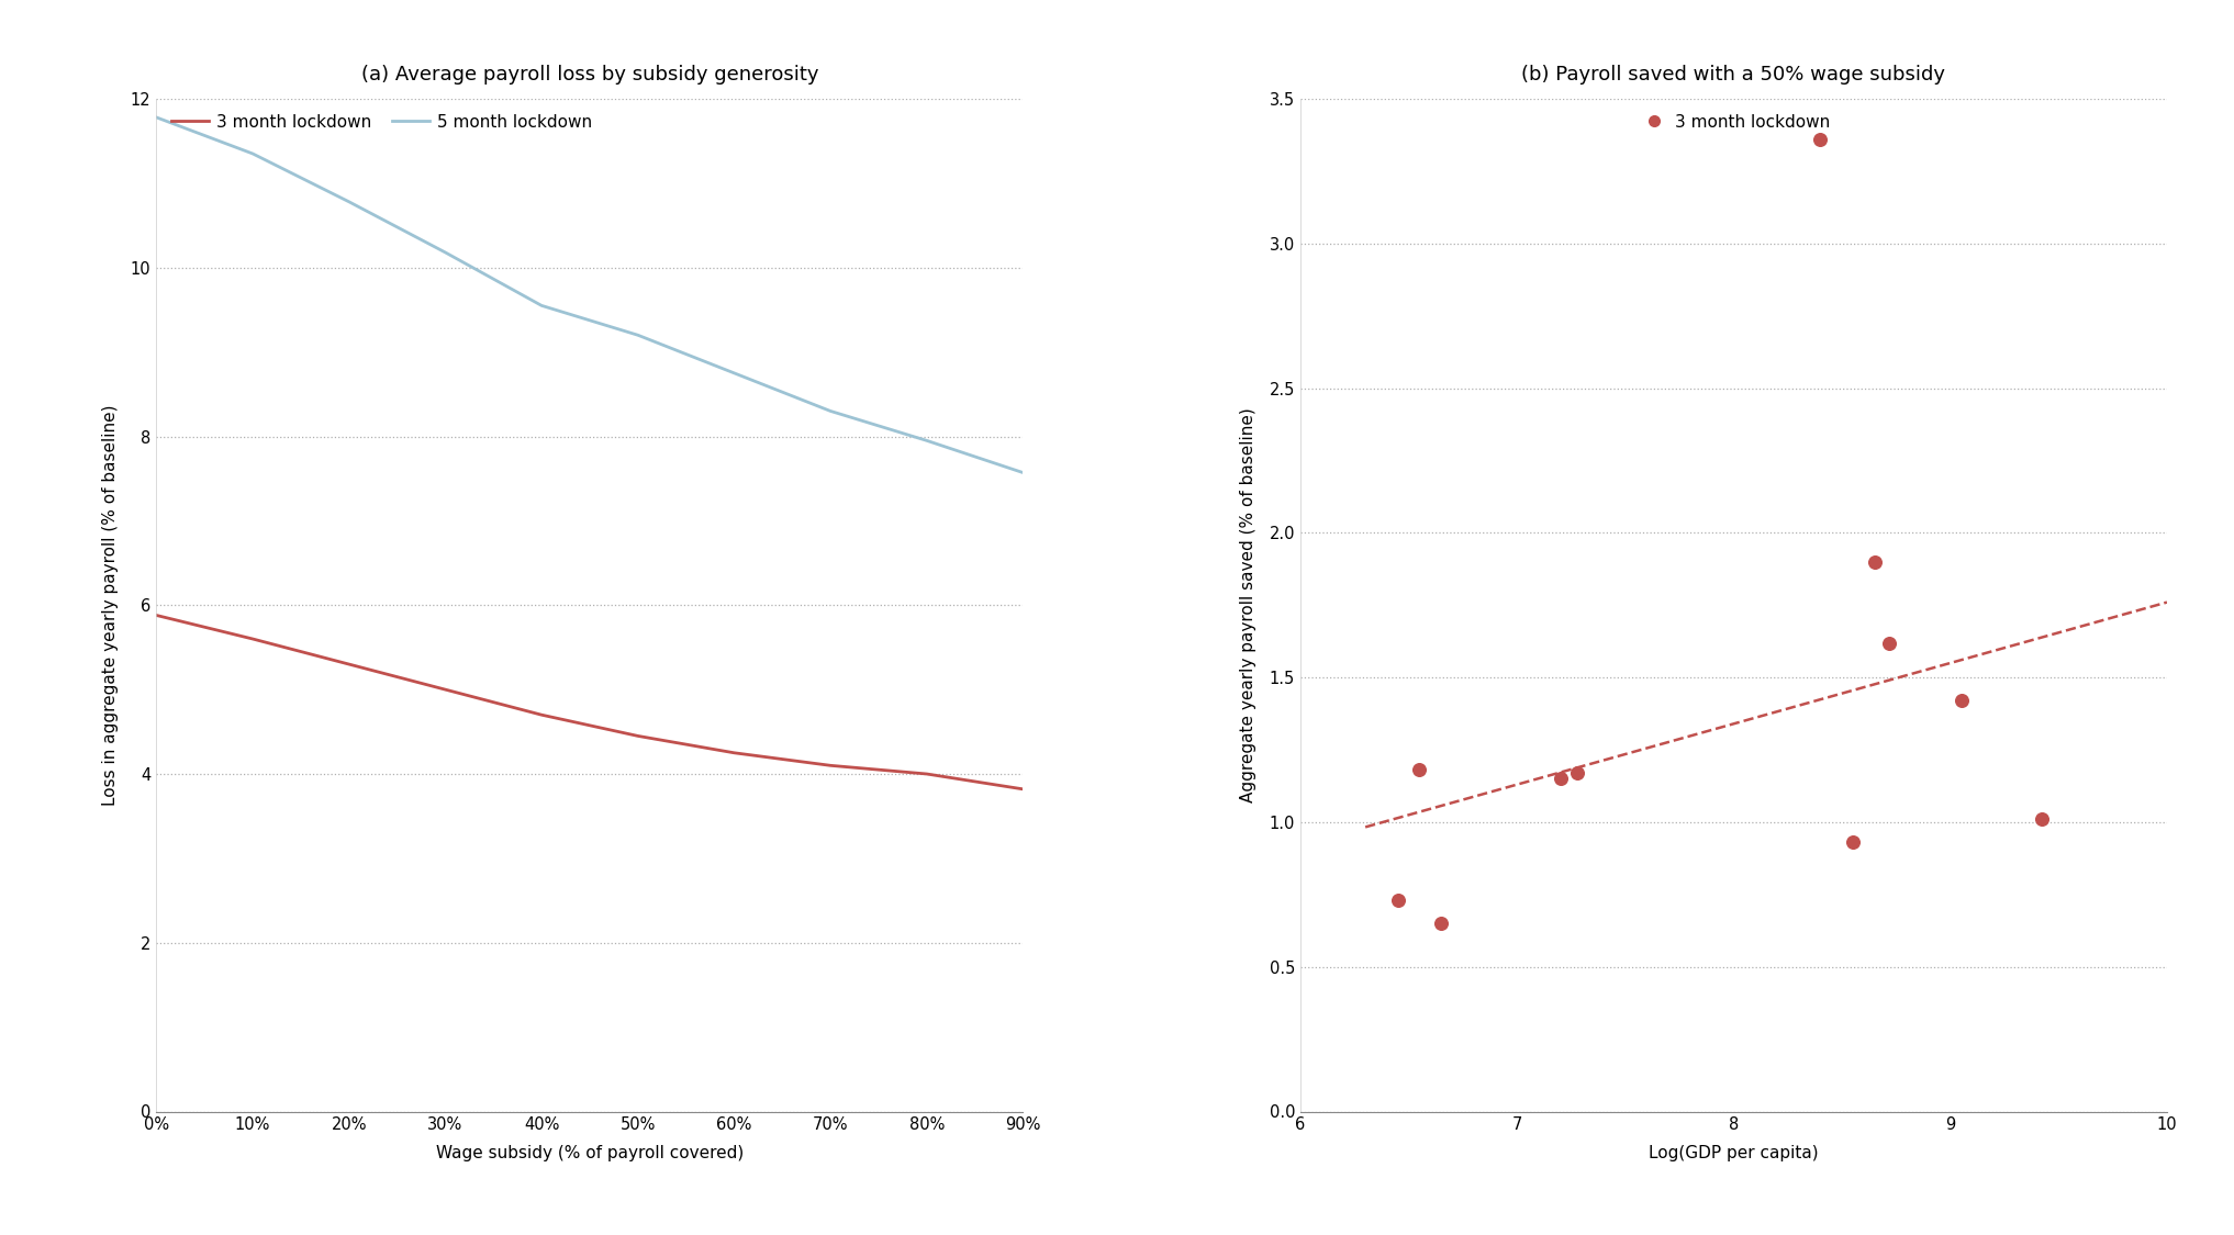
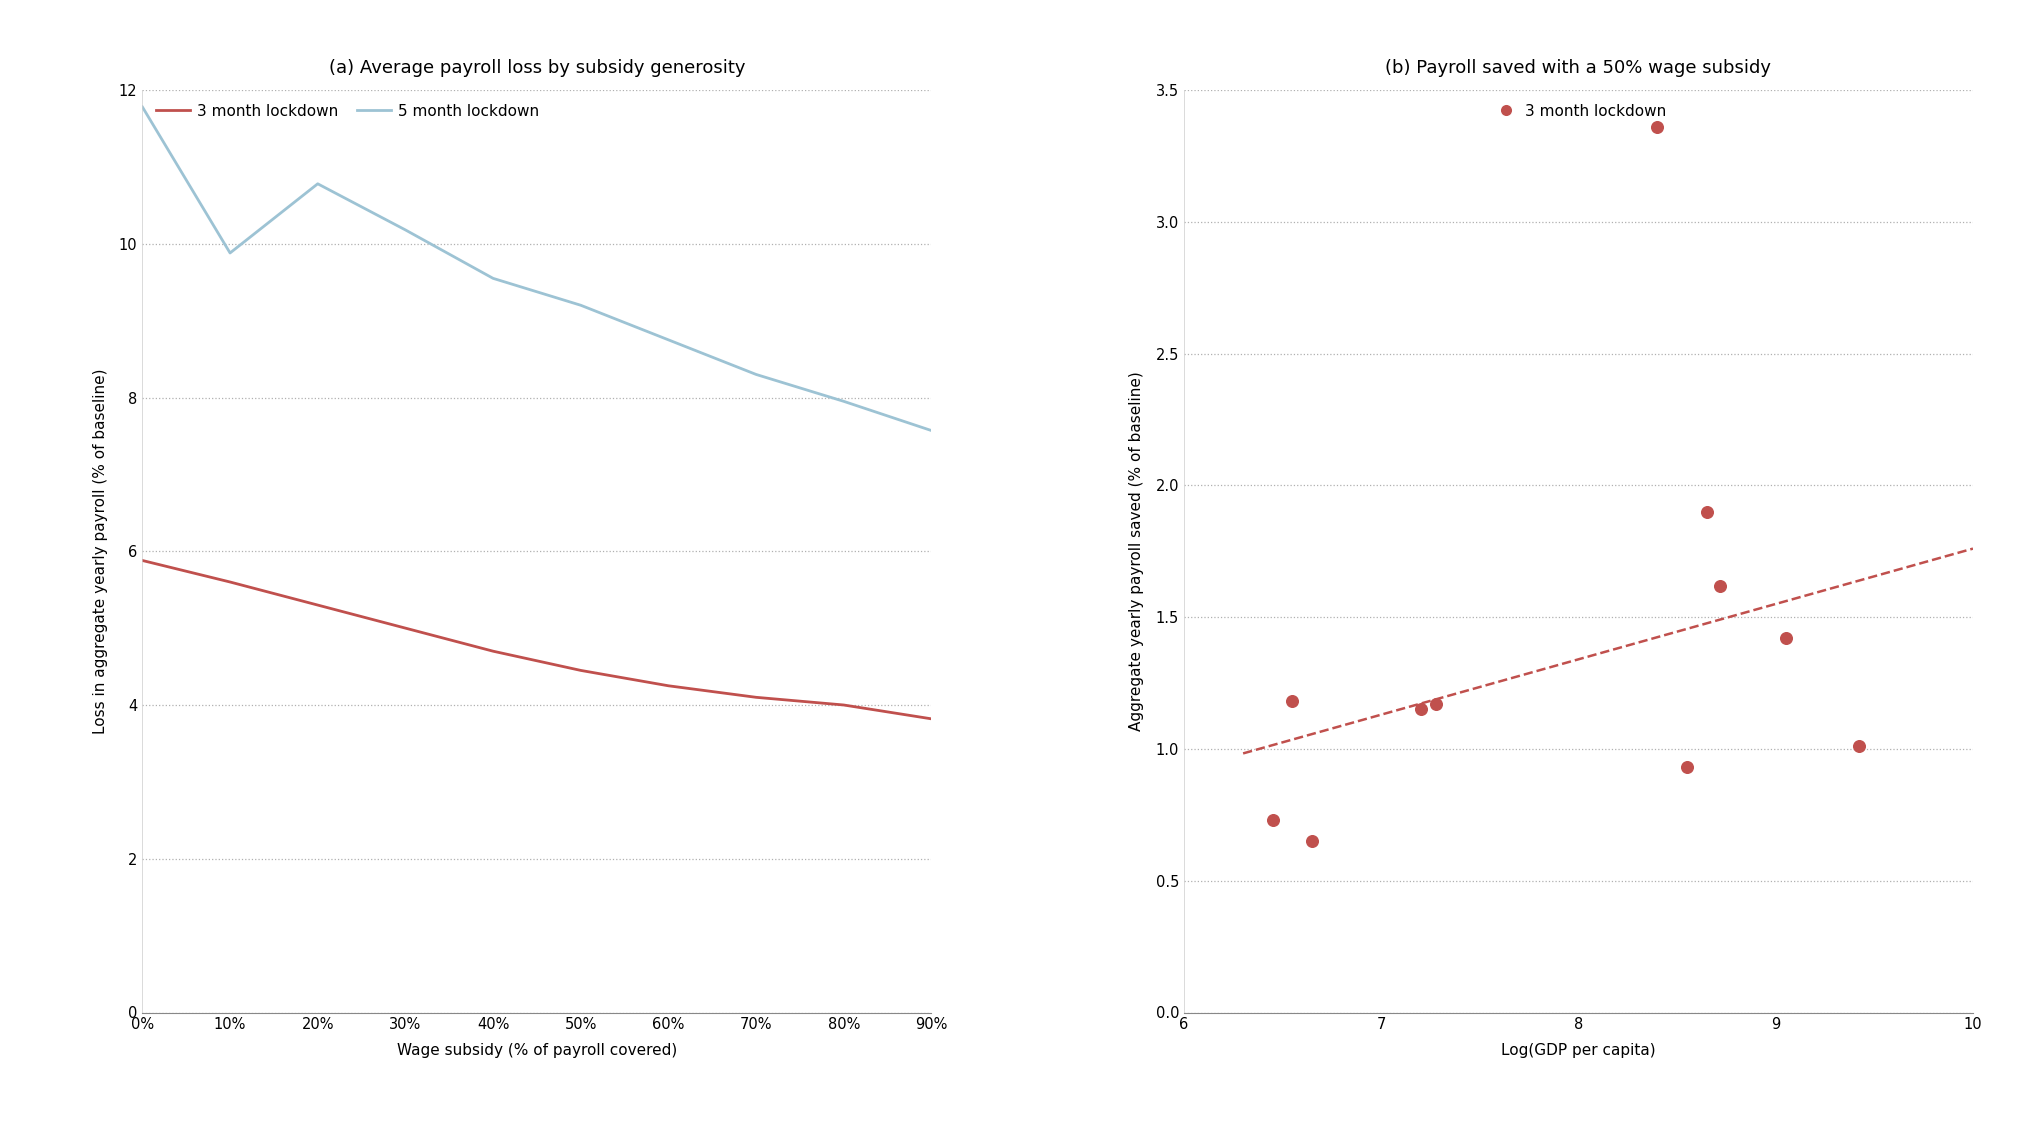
(a) Average payroll loss by subsidy generosity/5 month lockdown/10%: 11.35 -> 9.88
